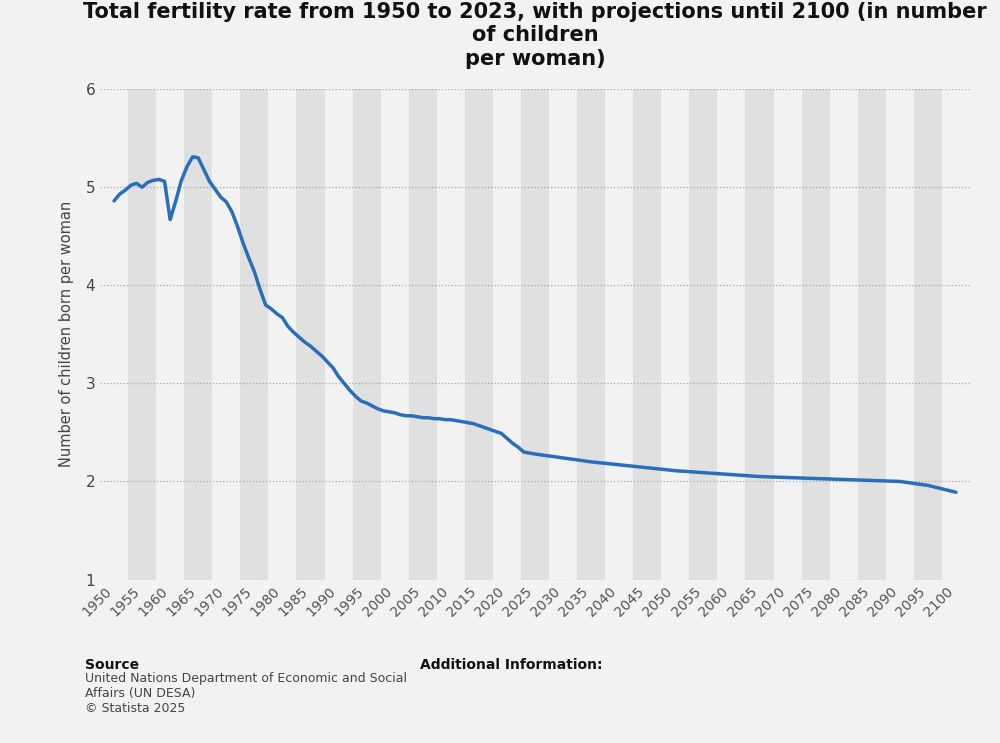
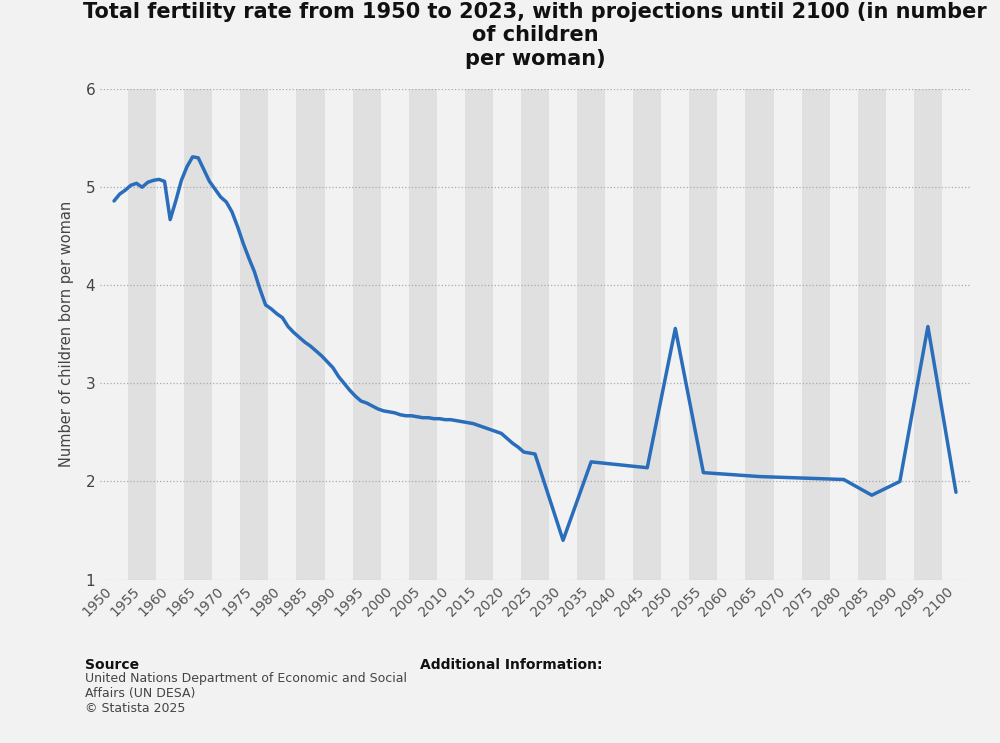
2030: 2.24 -> 1.40
2050: 2.11 -> 3.56
2085: 2.01 -> 1.86
2095: 1.96 -> 3.58
